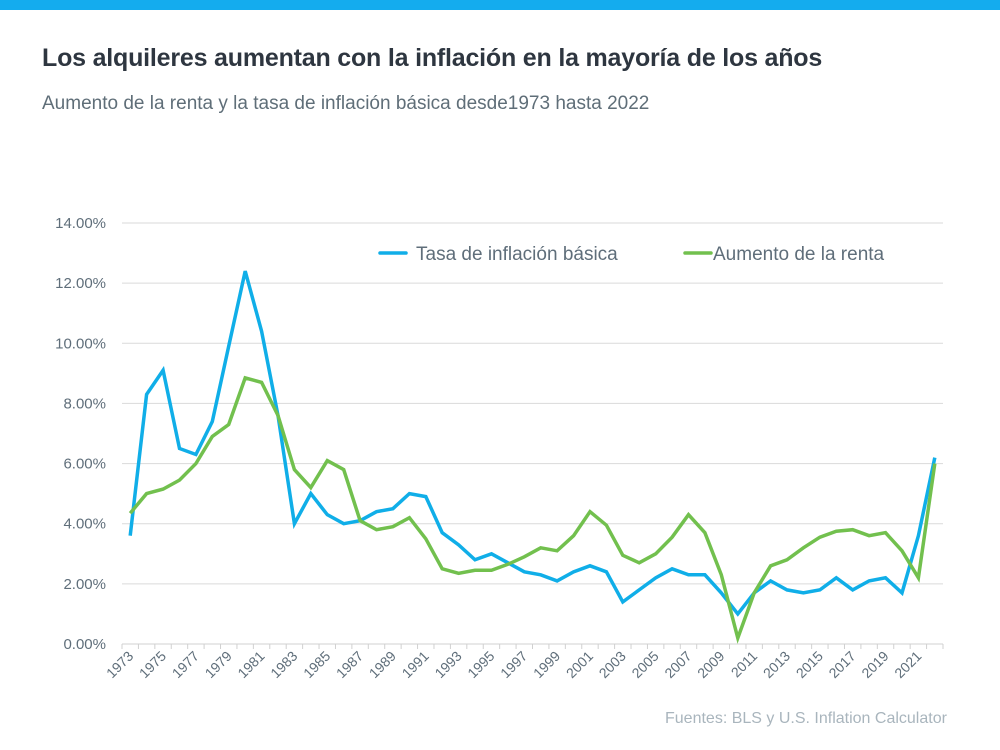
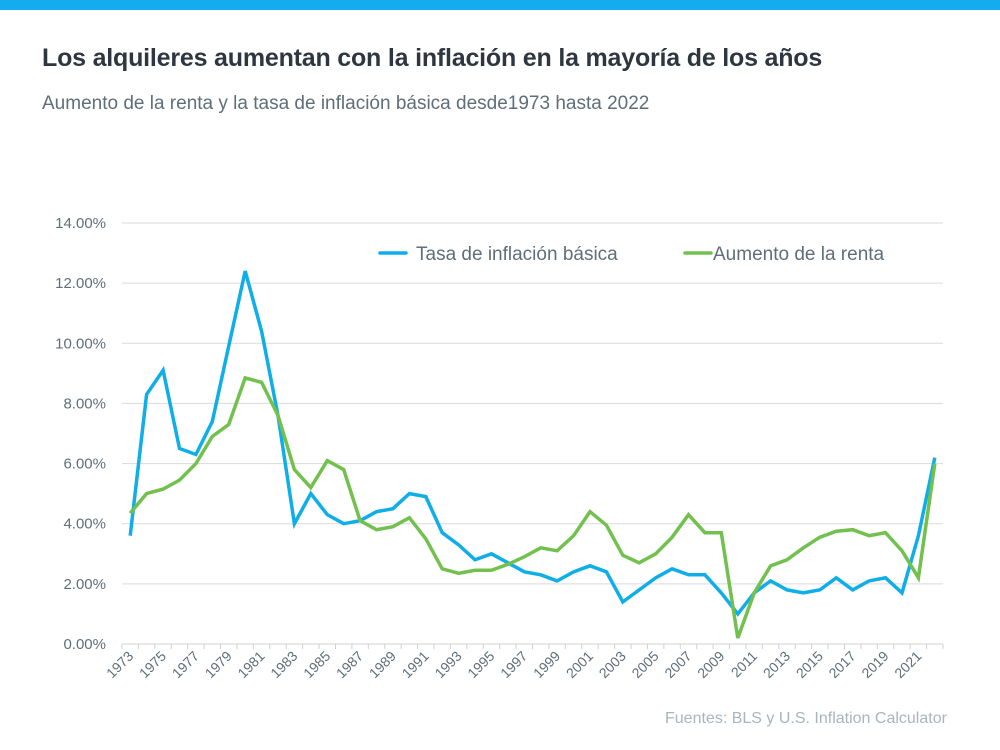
Aumento de la renta/2009: 2.3% -> 3.7%
